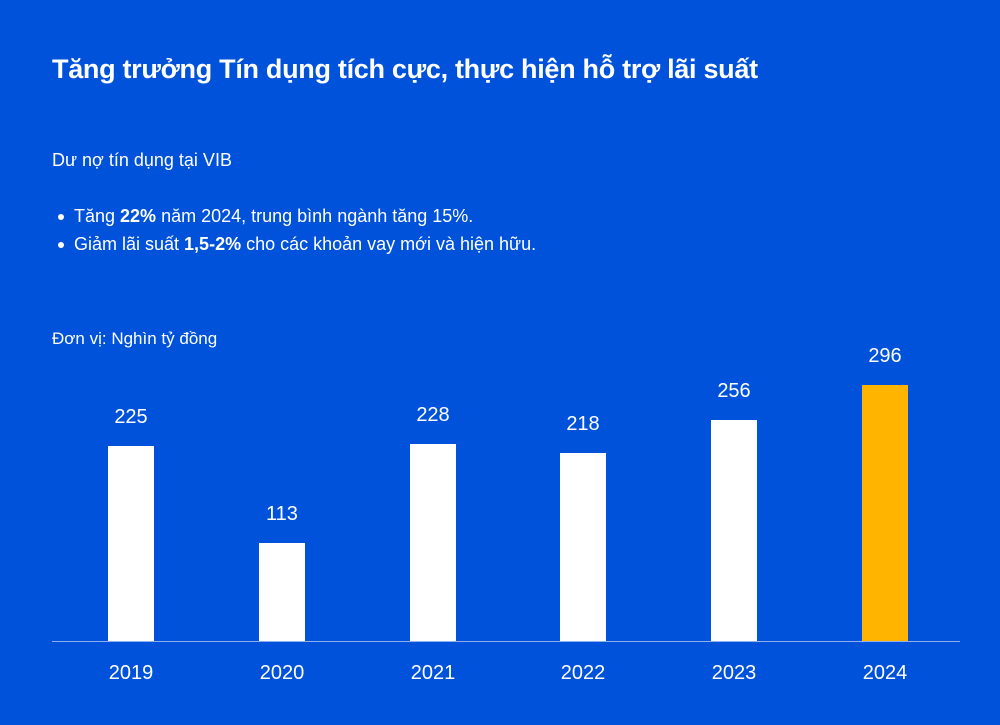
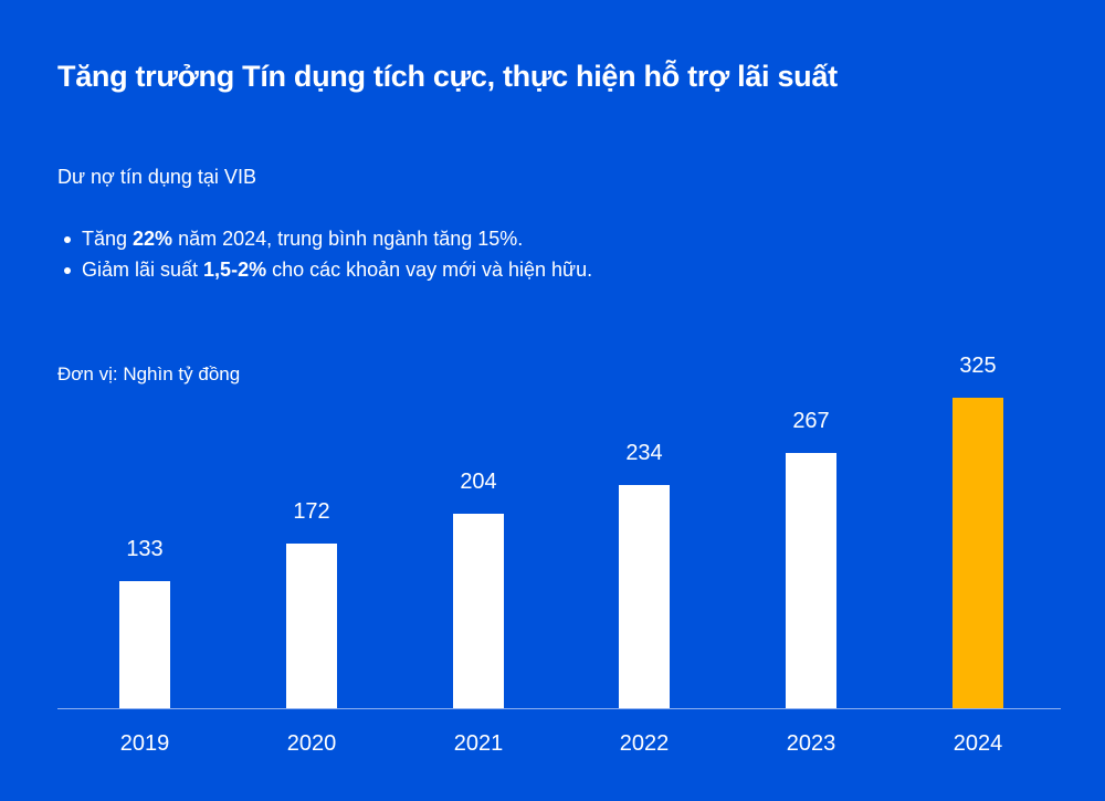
2019: 225 -> 133
2020: 113 -> 172
2021: 228 -> 204
2022: 218 -> 234
2023: 256 -> 267
2024: 296 -> 325
